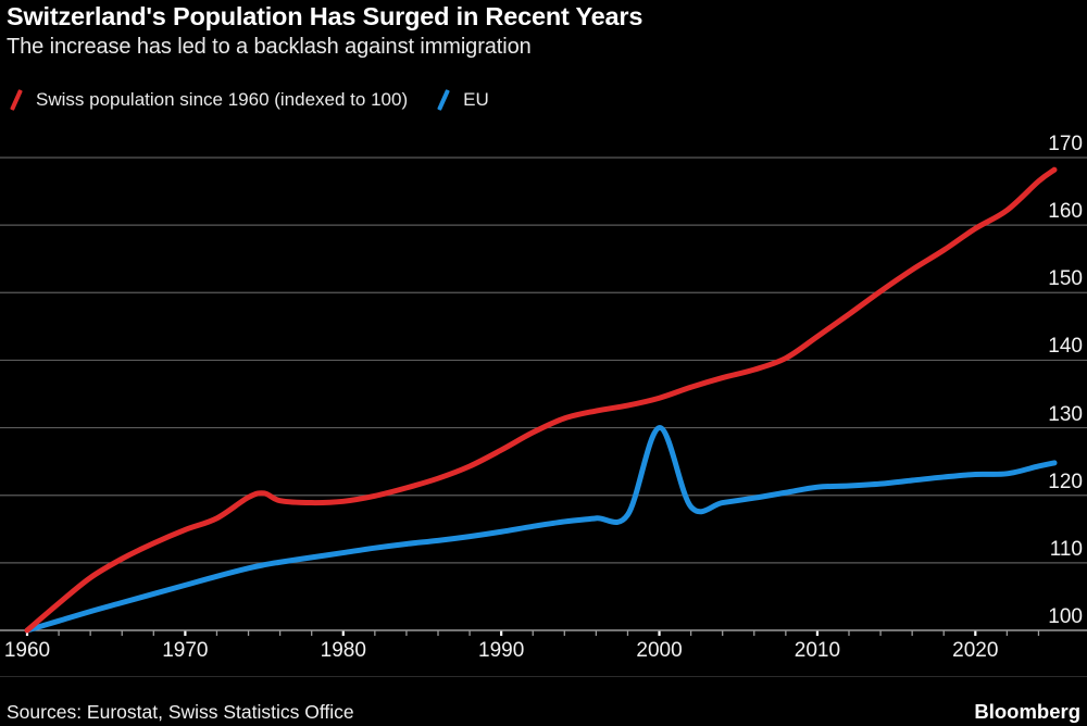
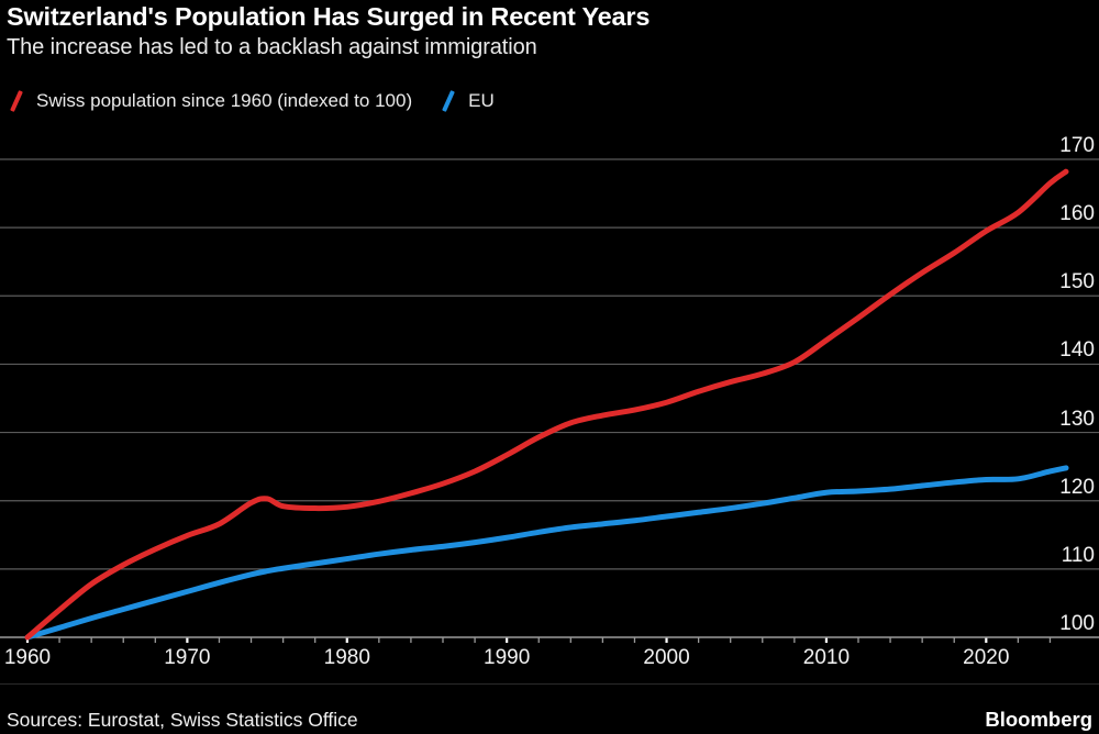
EU/2000: 130 -> 118
